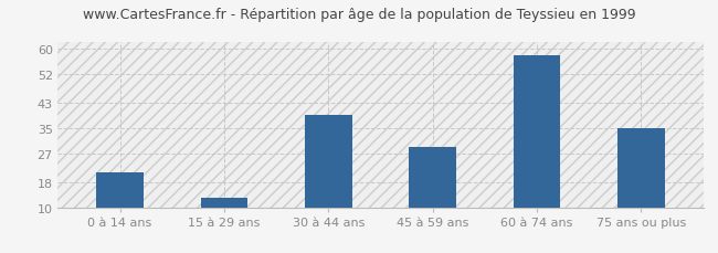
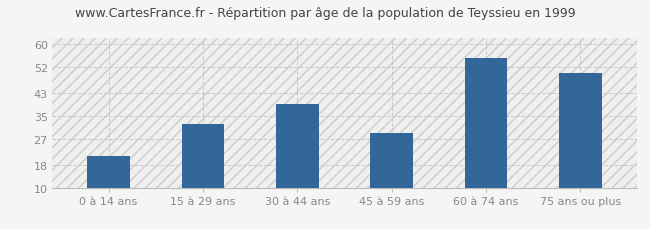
15 à 29 ans: 13 -> 32
60 à 74 ans: 58 -> 55
75 ans ou plus: 35 -> 50
